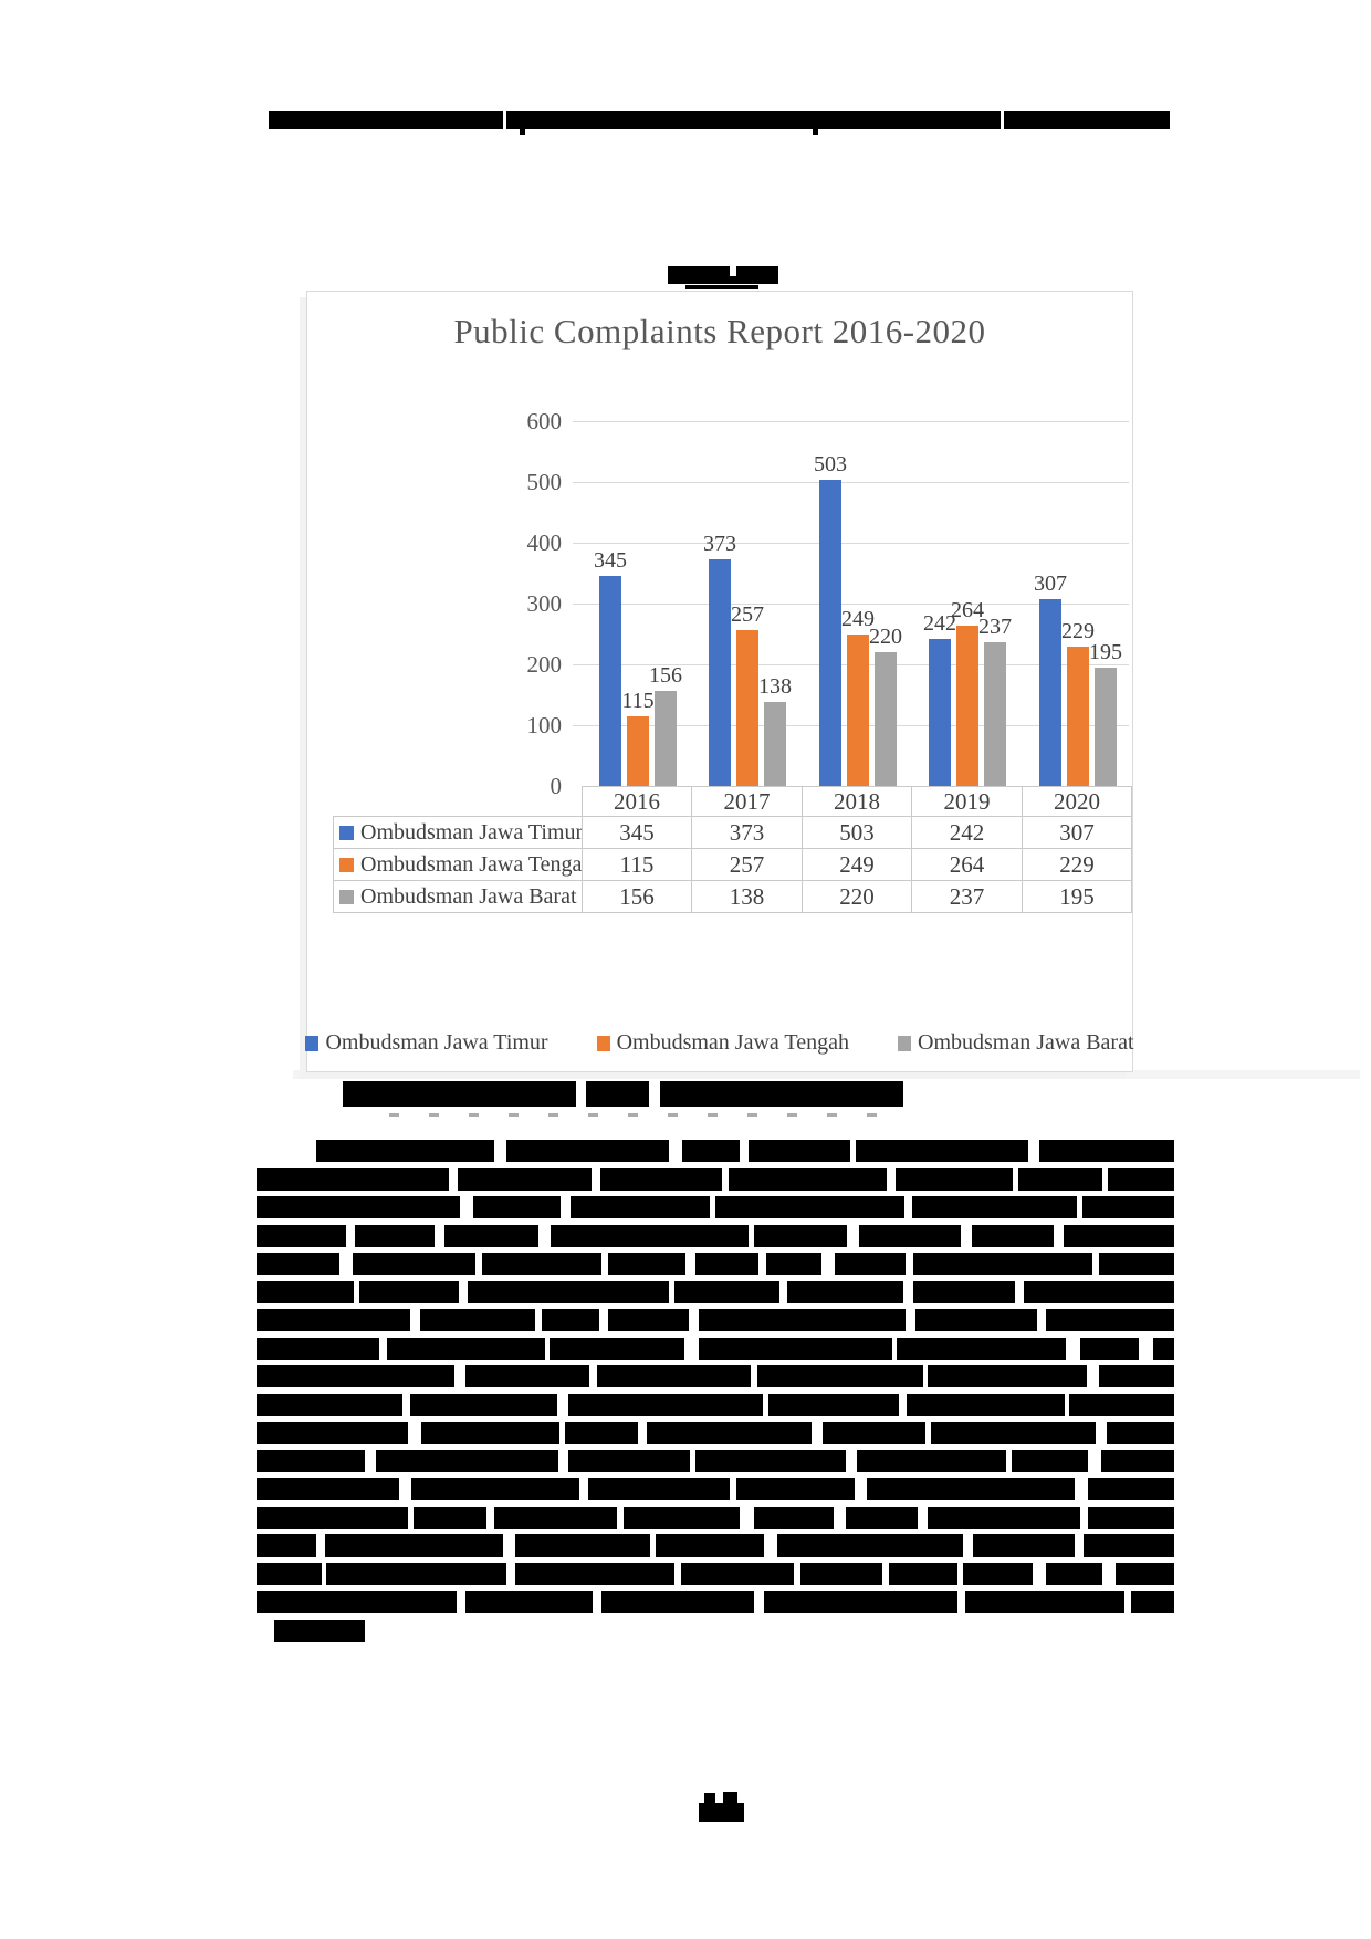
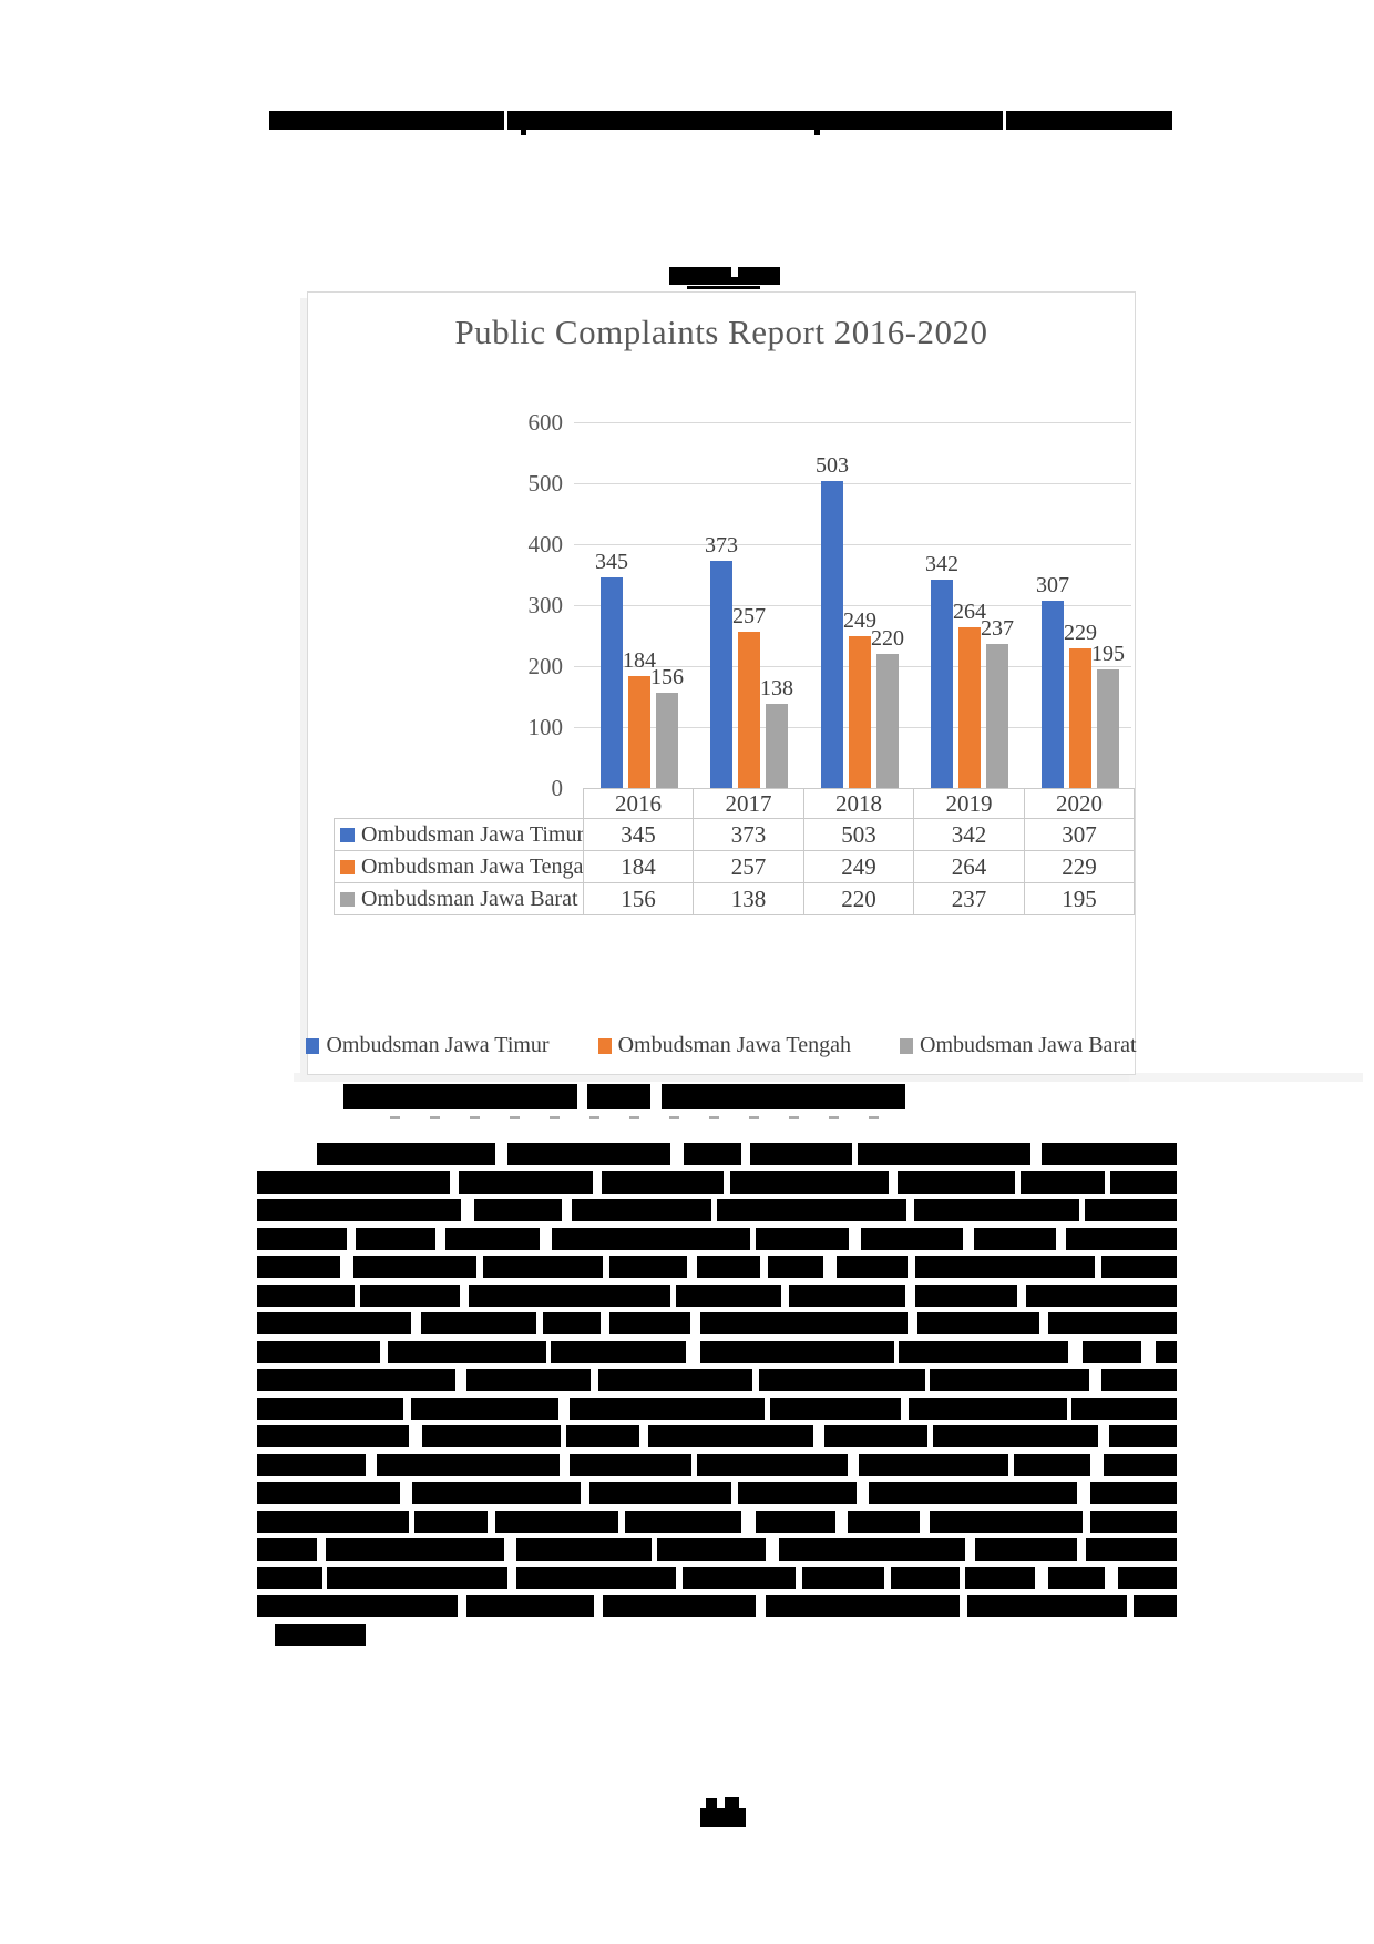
Ombudsman Jawa Tengah/2016: 115 -> 184
Ombudsman Jawa Timur/2019: 242 -> 342
